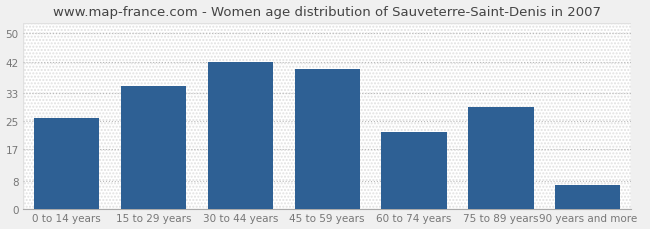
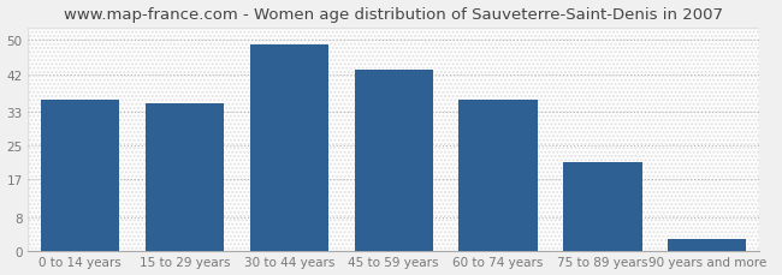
0 to 14 years: 26 -> 36
30 to 44 years: 42 -> 49
45 to 59 years: 40 -> 43
60 to 74 years: 22 -> 36
75 to 89 years: 29 -> 21
90 years and more: 7 -> 3
